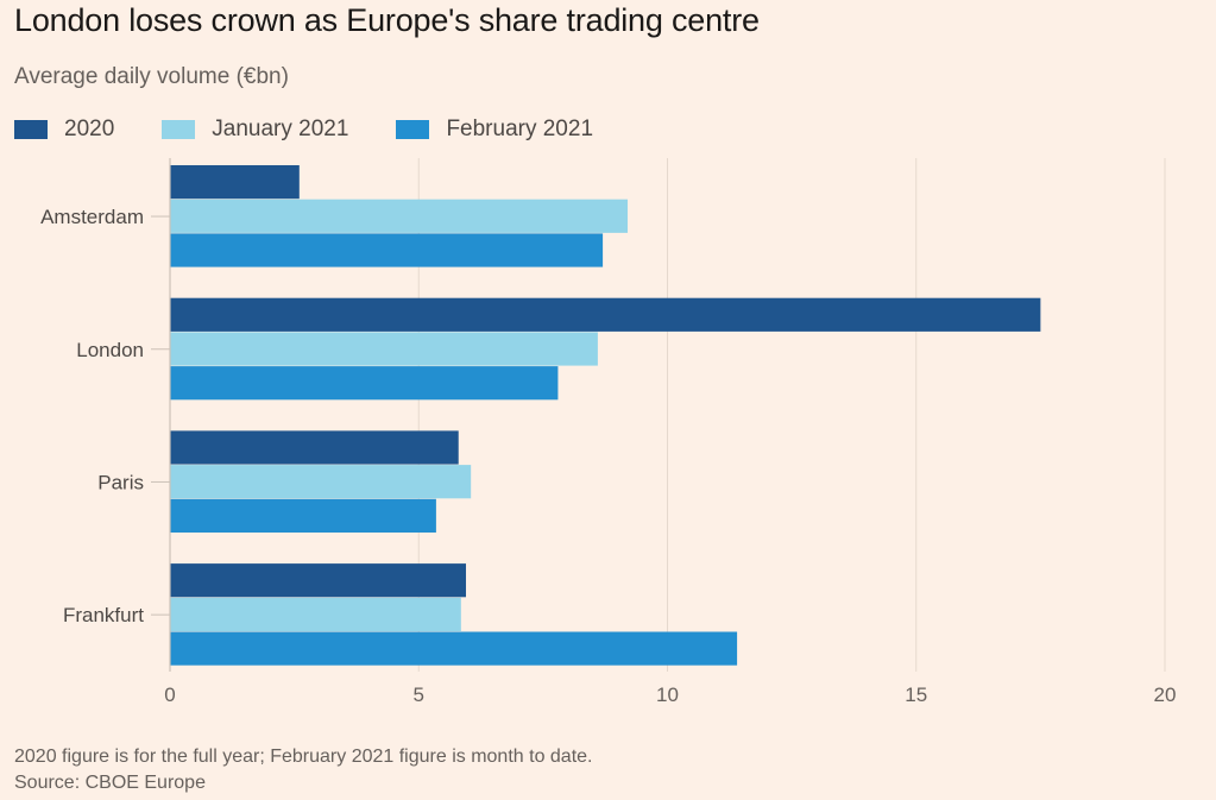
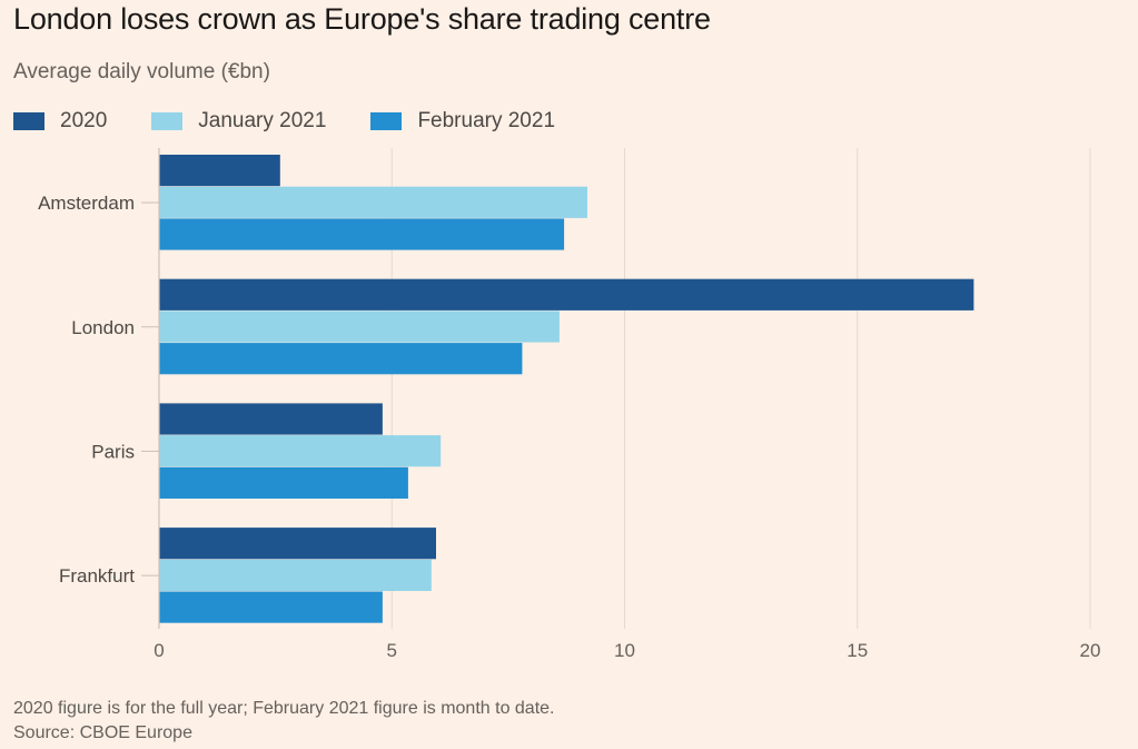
2020/Paris: 5.8 -> 4.8
February 2021/Frankfurt: 11.4 -> 4.8
